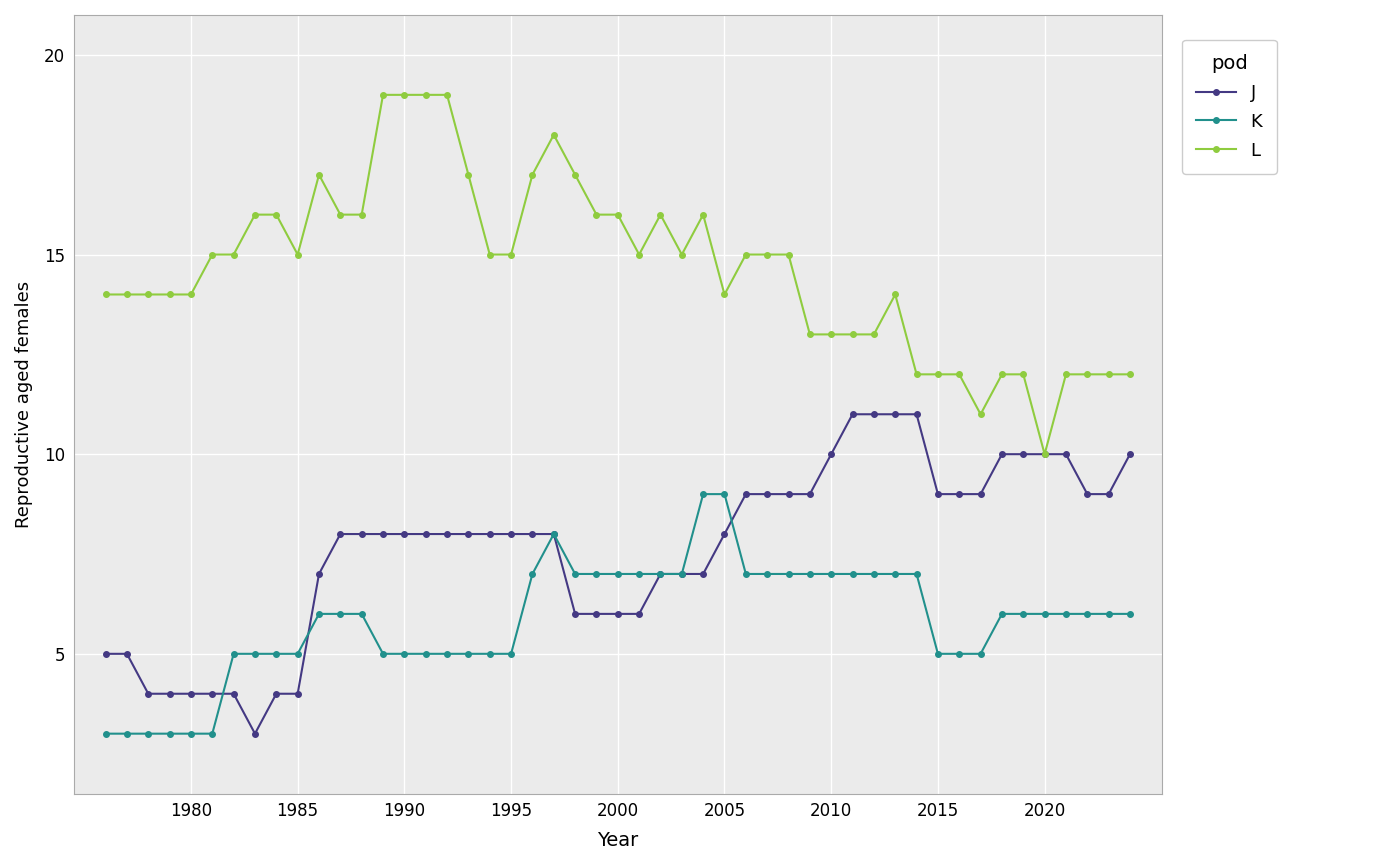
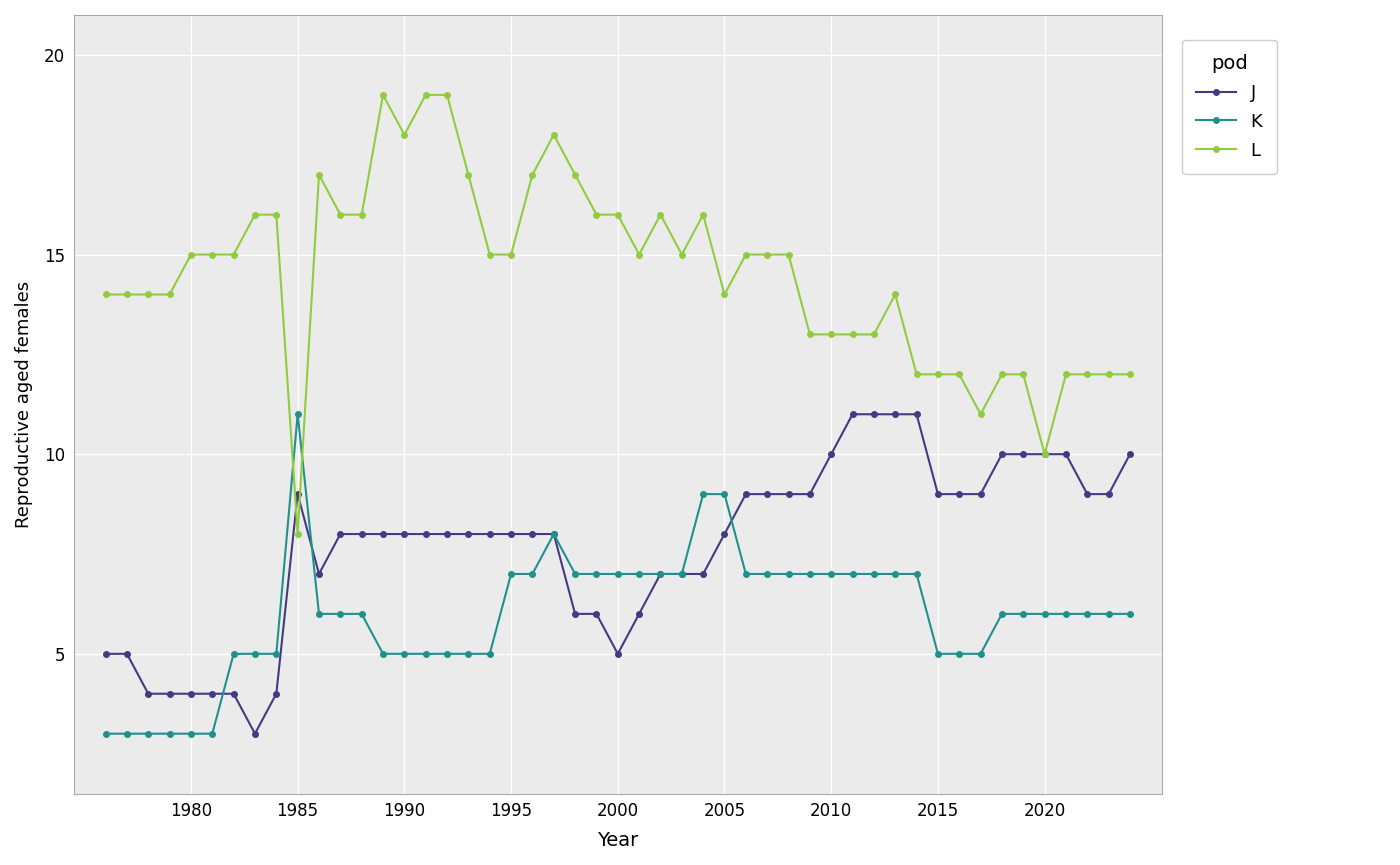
L/1980: 14 -> 15
J/1985: 4 -> 9
K/1985: 5 -> 11
L/1985: 15 -> 8
L/1990: 19 -> 18
K/1995: 5 -> 7
J/2000: 6 -> 5
